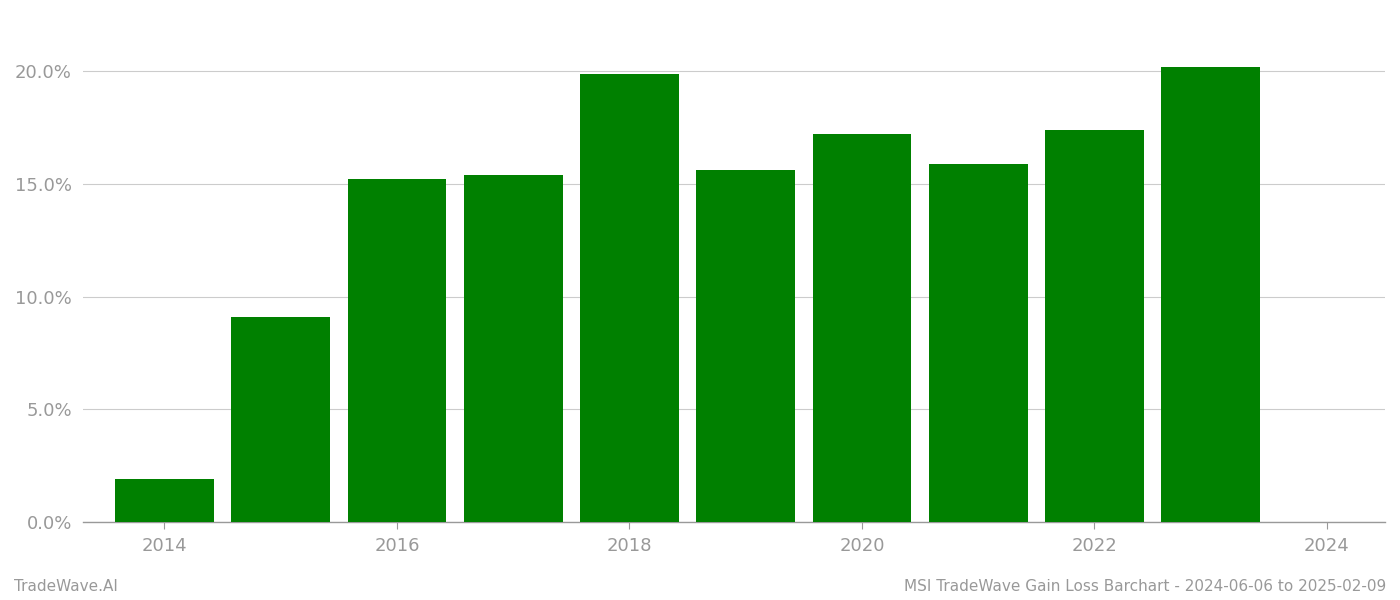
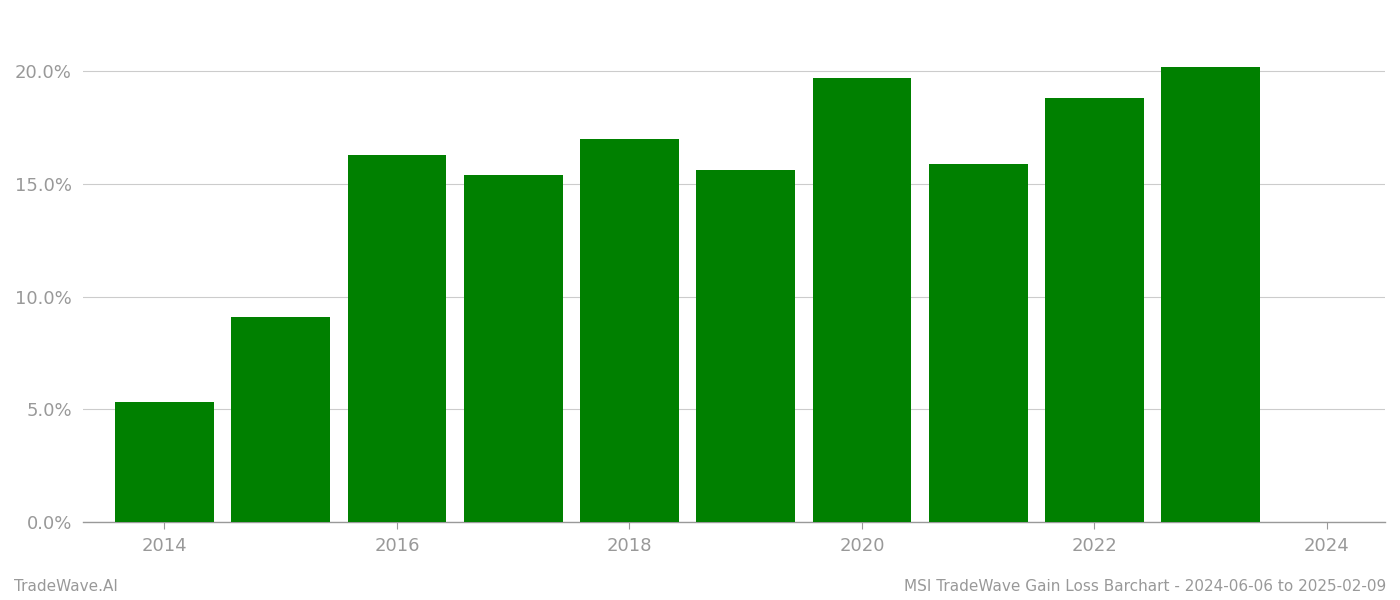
2014: 1.9% -> 5.3%
2016: 15.2% -> 16.3%
2018: 19.9% -> 17.0%
2020: 17.2% -> 19.7%
2022: 17.4% -> 18.8%
